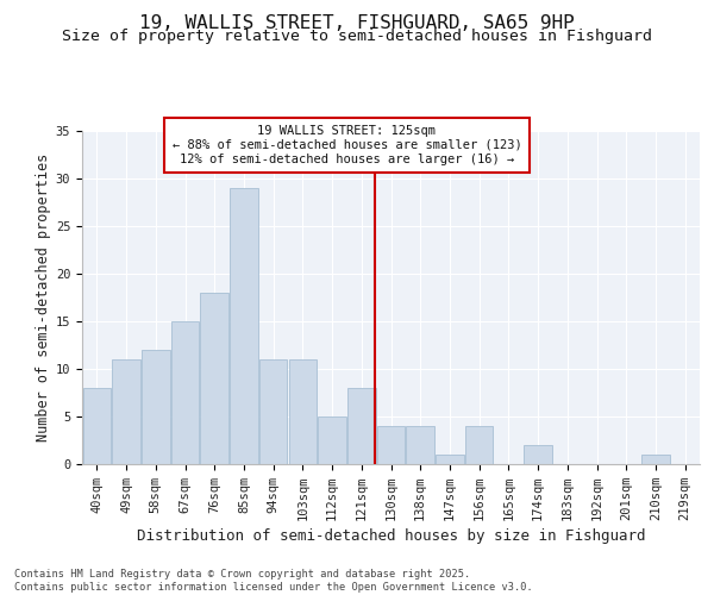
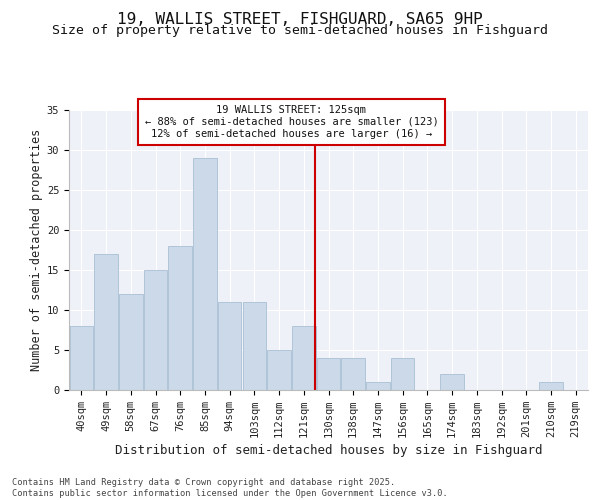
49sqm: 11 -> 17
